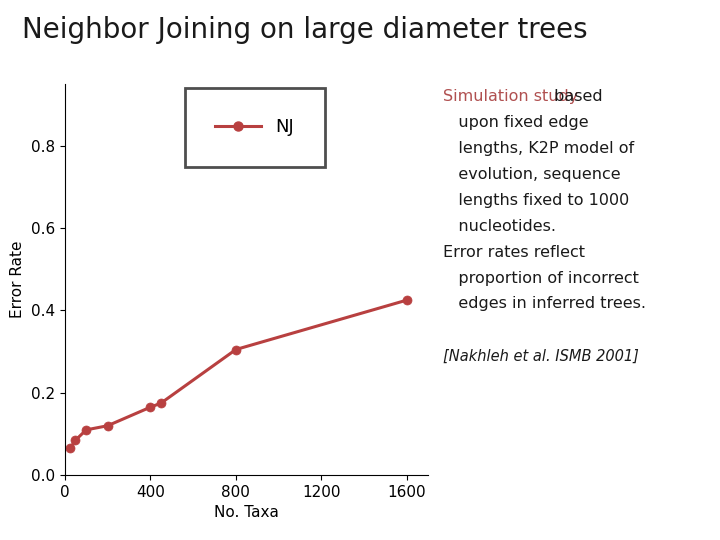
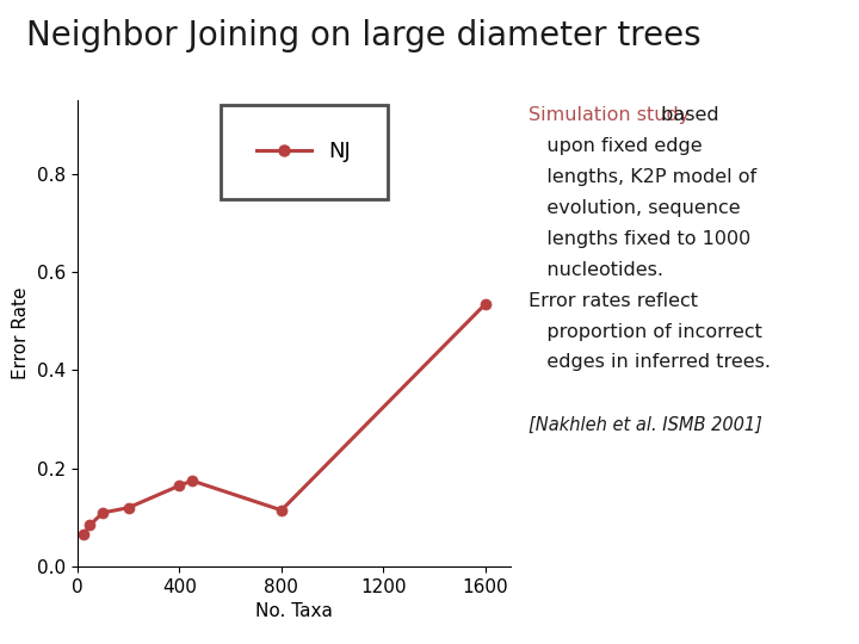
800: 0.305 -> 0.115
1600: 0.425 -> 0.535
